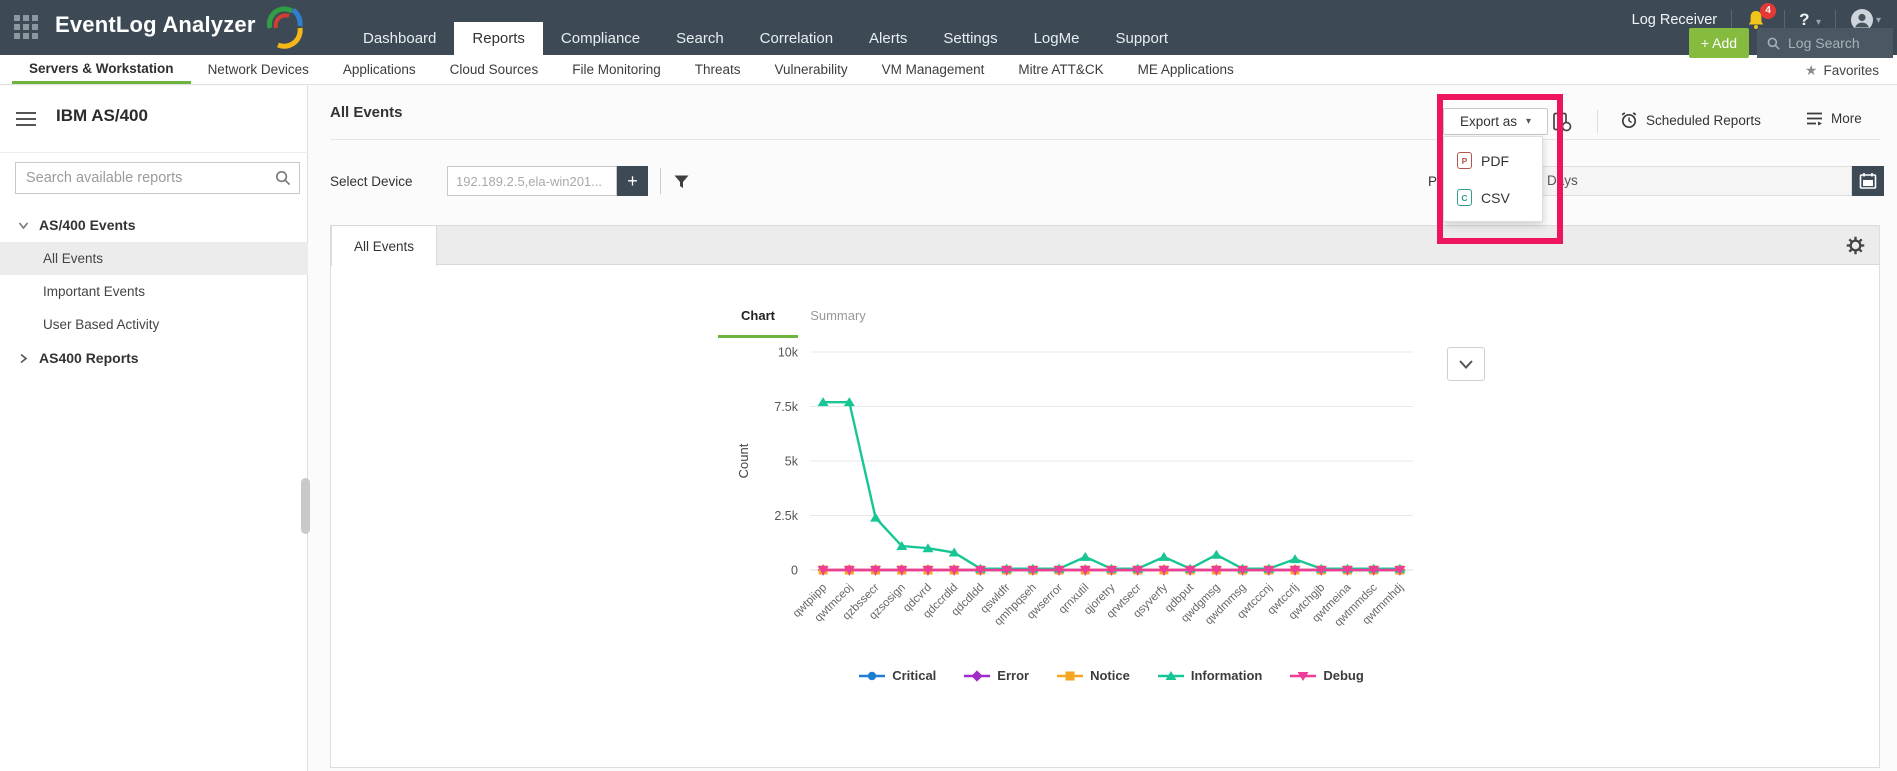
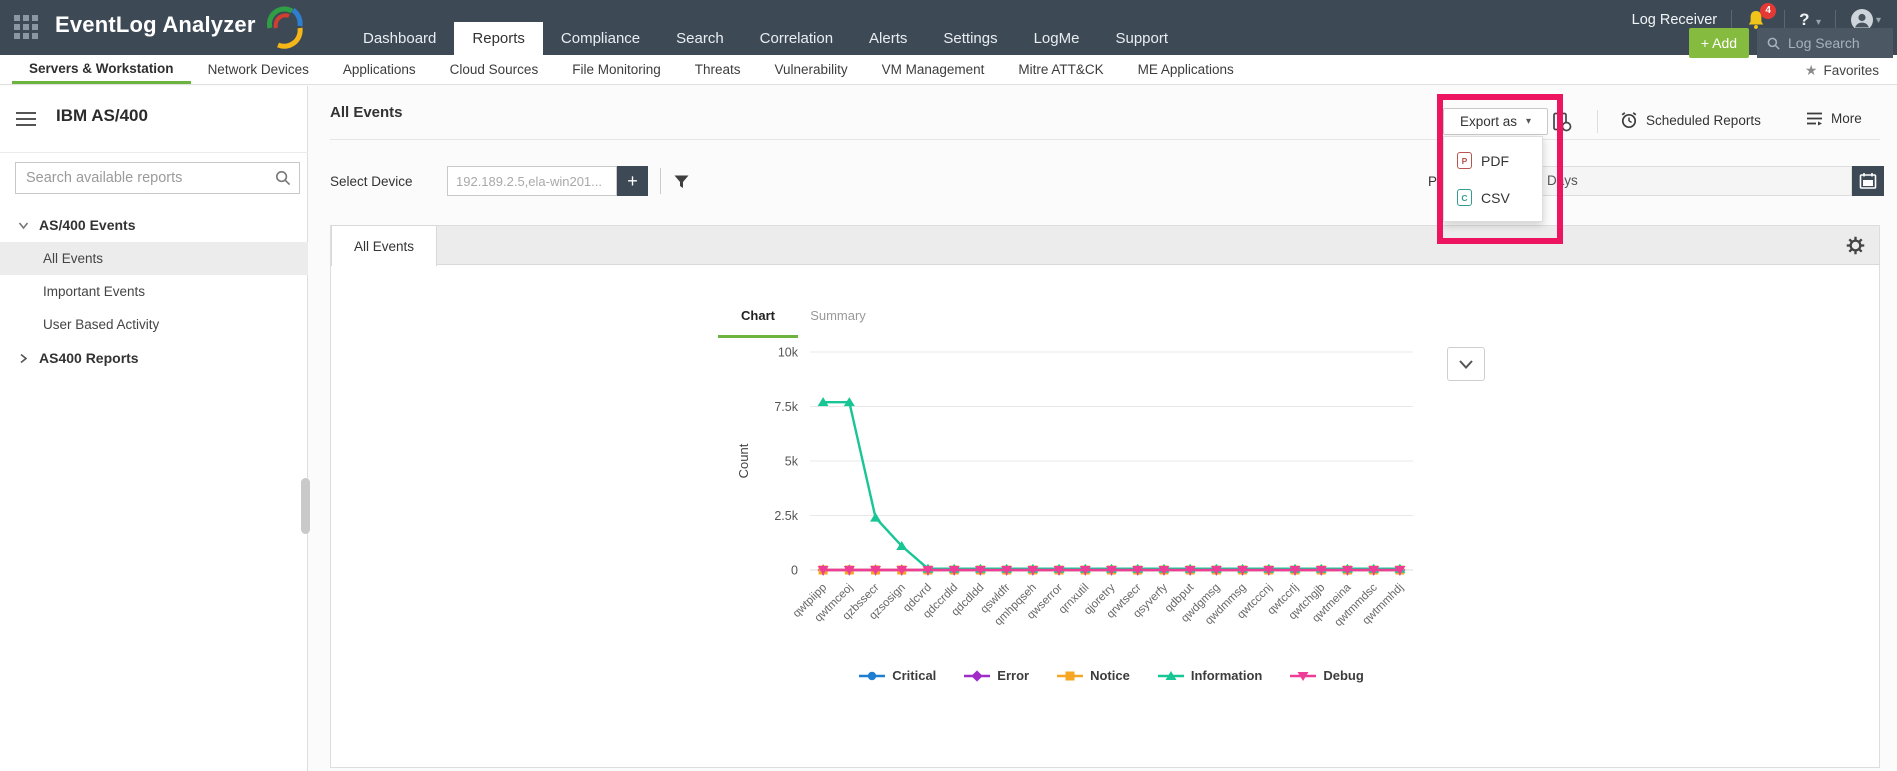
Information/qdcvrd: 1.0k -> 0.1k
Information/qdccrdld: 0.8k -> 0.1k
Information/qrnxutil: 0.6k -> 0.1k
Information/qsyverfy: 0.6k -> 0.1k
Information/qwdgmsg: 0.7k -> 0.1k
Information/qwtccrlj: 0.5k -> 0.1k
